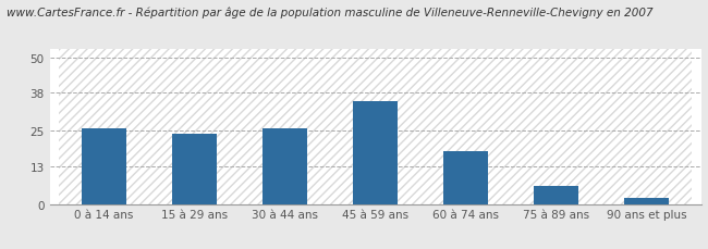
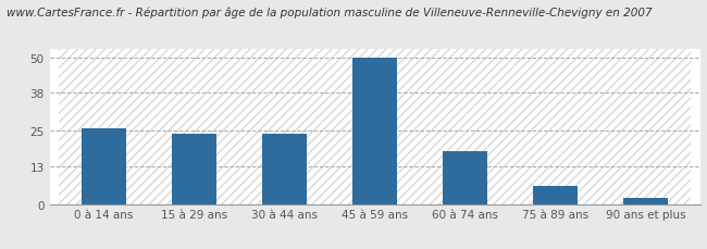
30 à 44 ans: 26 -> 24
45 à 59 ans: 35 -> 50
